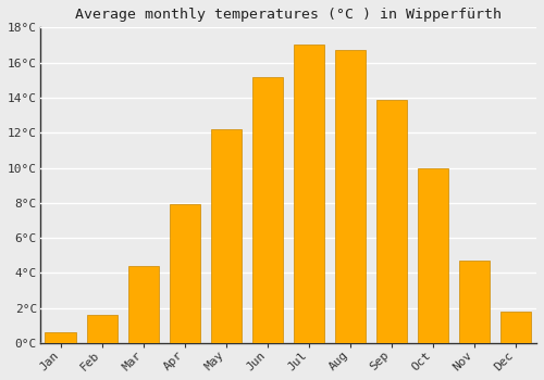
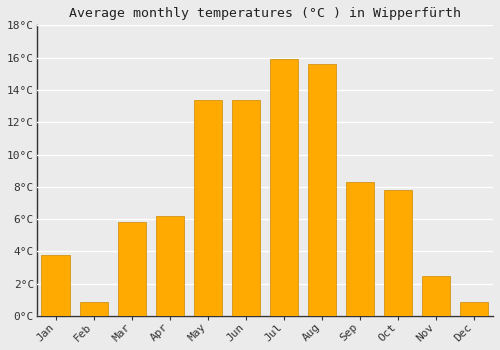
Jan: 0.6°C -> 3.8°C
Feb: 1.6°C -> 0.9°C
Mar: 4.4°C -> 5.8°C
Apr: 7.9°C -> 6.2°C
May: 12.2°C -> 13.4°C
Jun: 15.2°C -> 13.4°C
Jul: 17.0°C -> 15.9°C
Aug: 16.7°C -> 15.6°C
Sep: 13.9°C -> 8.3°C
Oct: 10.0°C -> 7.8°C
Nov: 4.7°C -> 2.5°C
Dec: 1.8°C -> 0.9°C
